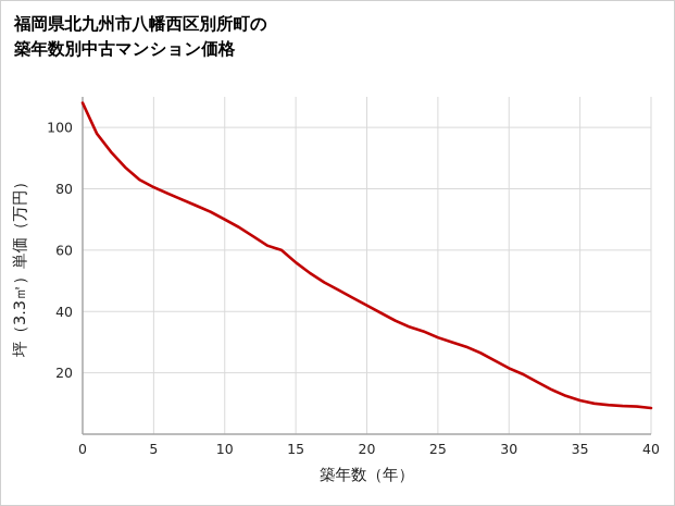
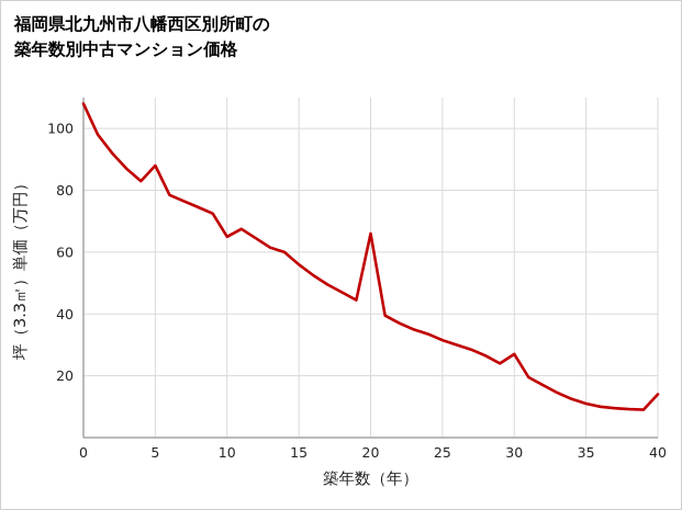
5: 80 -> 88
10: 70 -> 65
20: 42 -> 66
30: 22 -> 27
40: 8 -> 14
